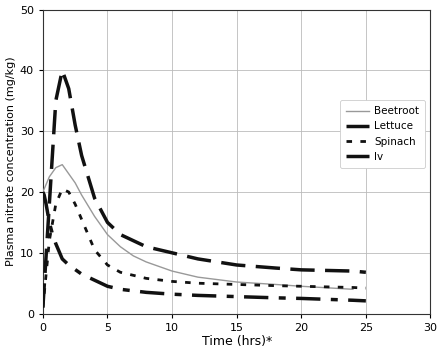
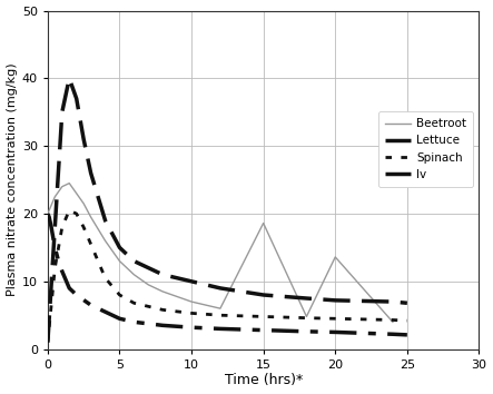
Beetroot/15: 5.2 -> 18.6
Beetroot/20: 4.5 -> 13.6
